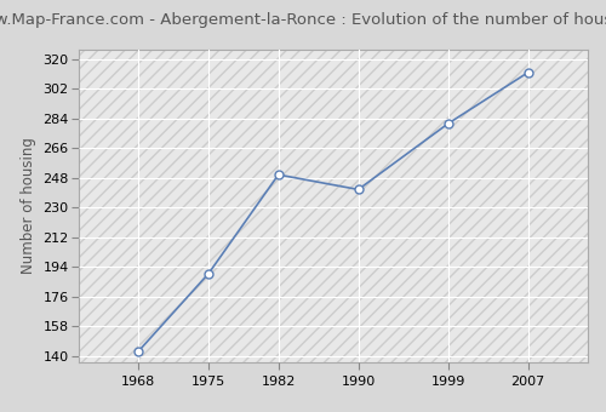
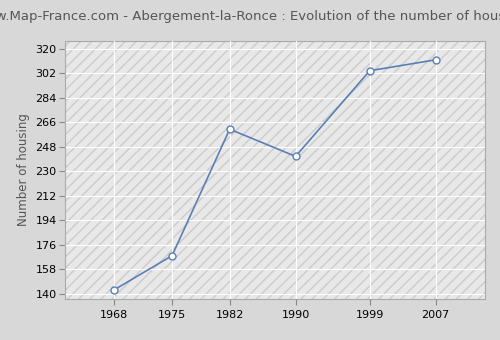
1975: 190 -> 168
1982: 250 -> 261
1999: 281 -> 304
